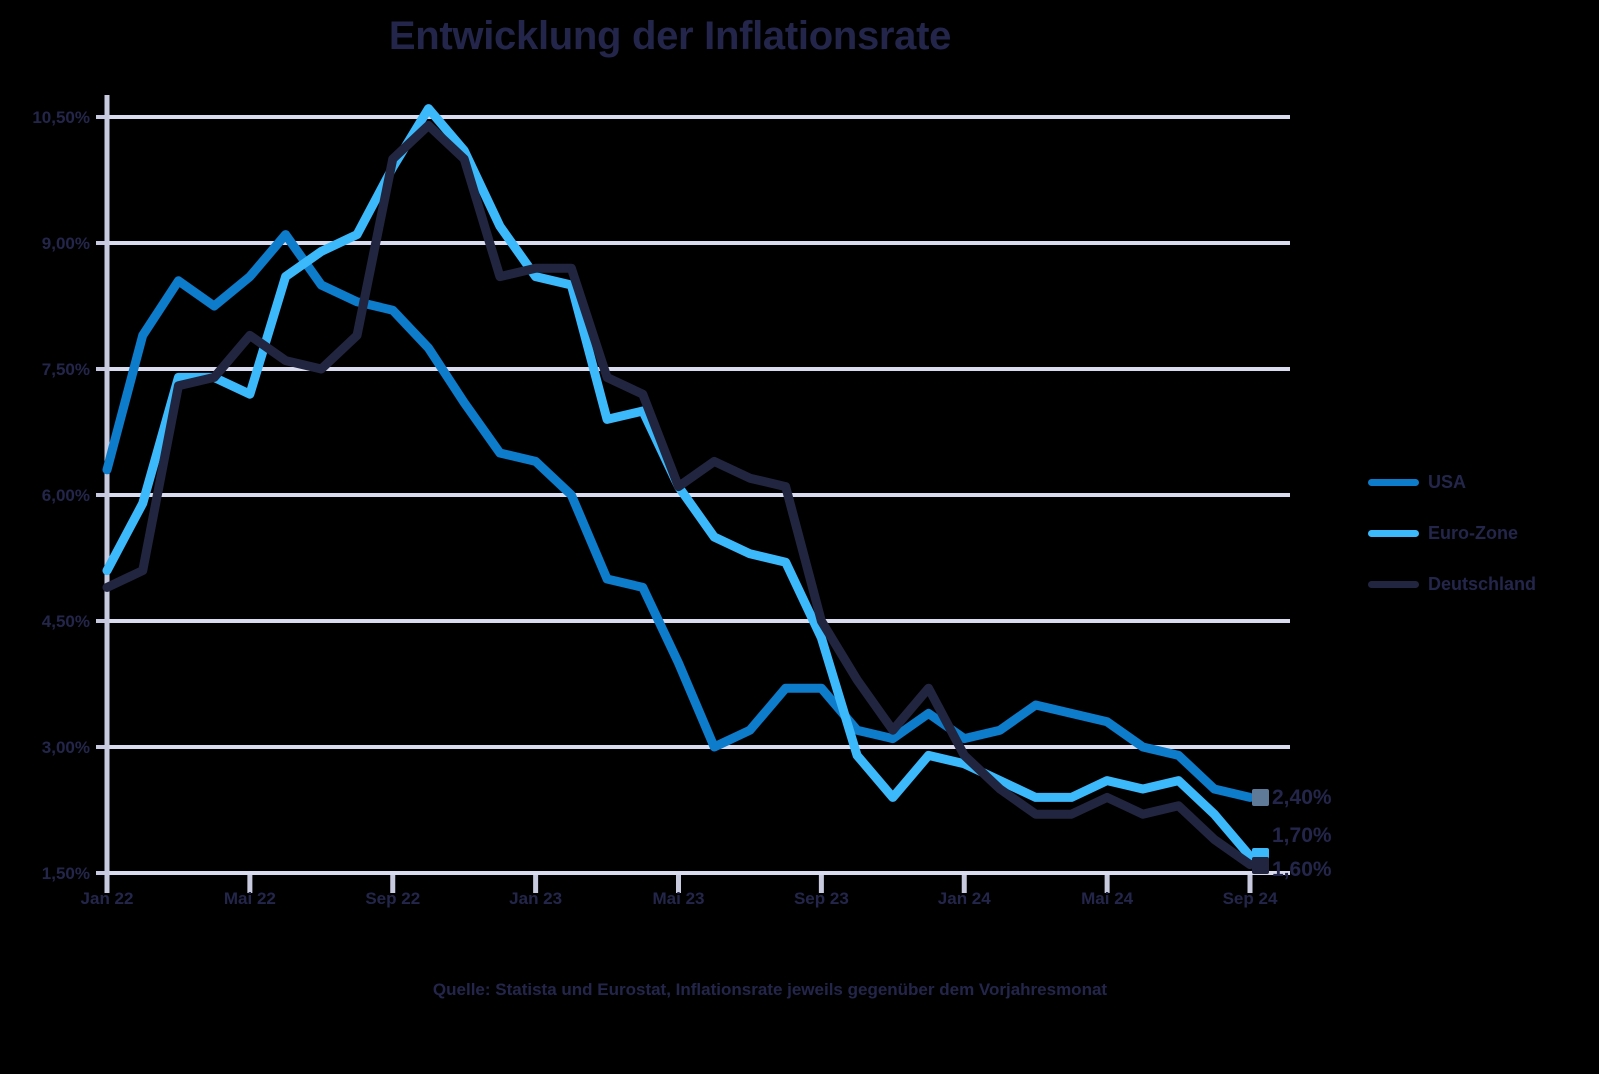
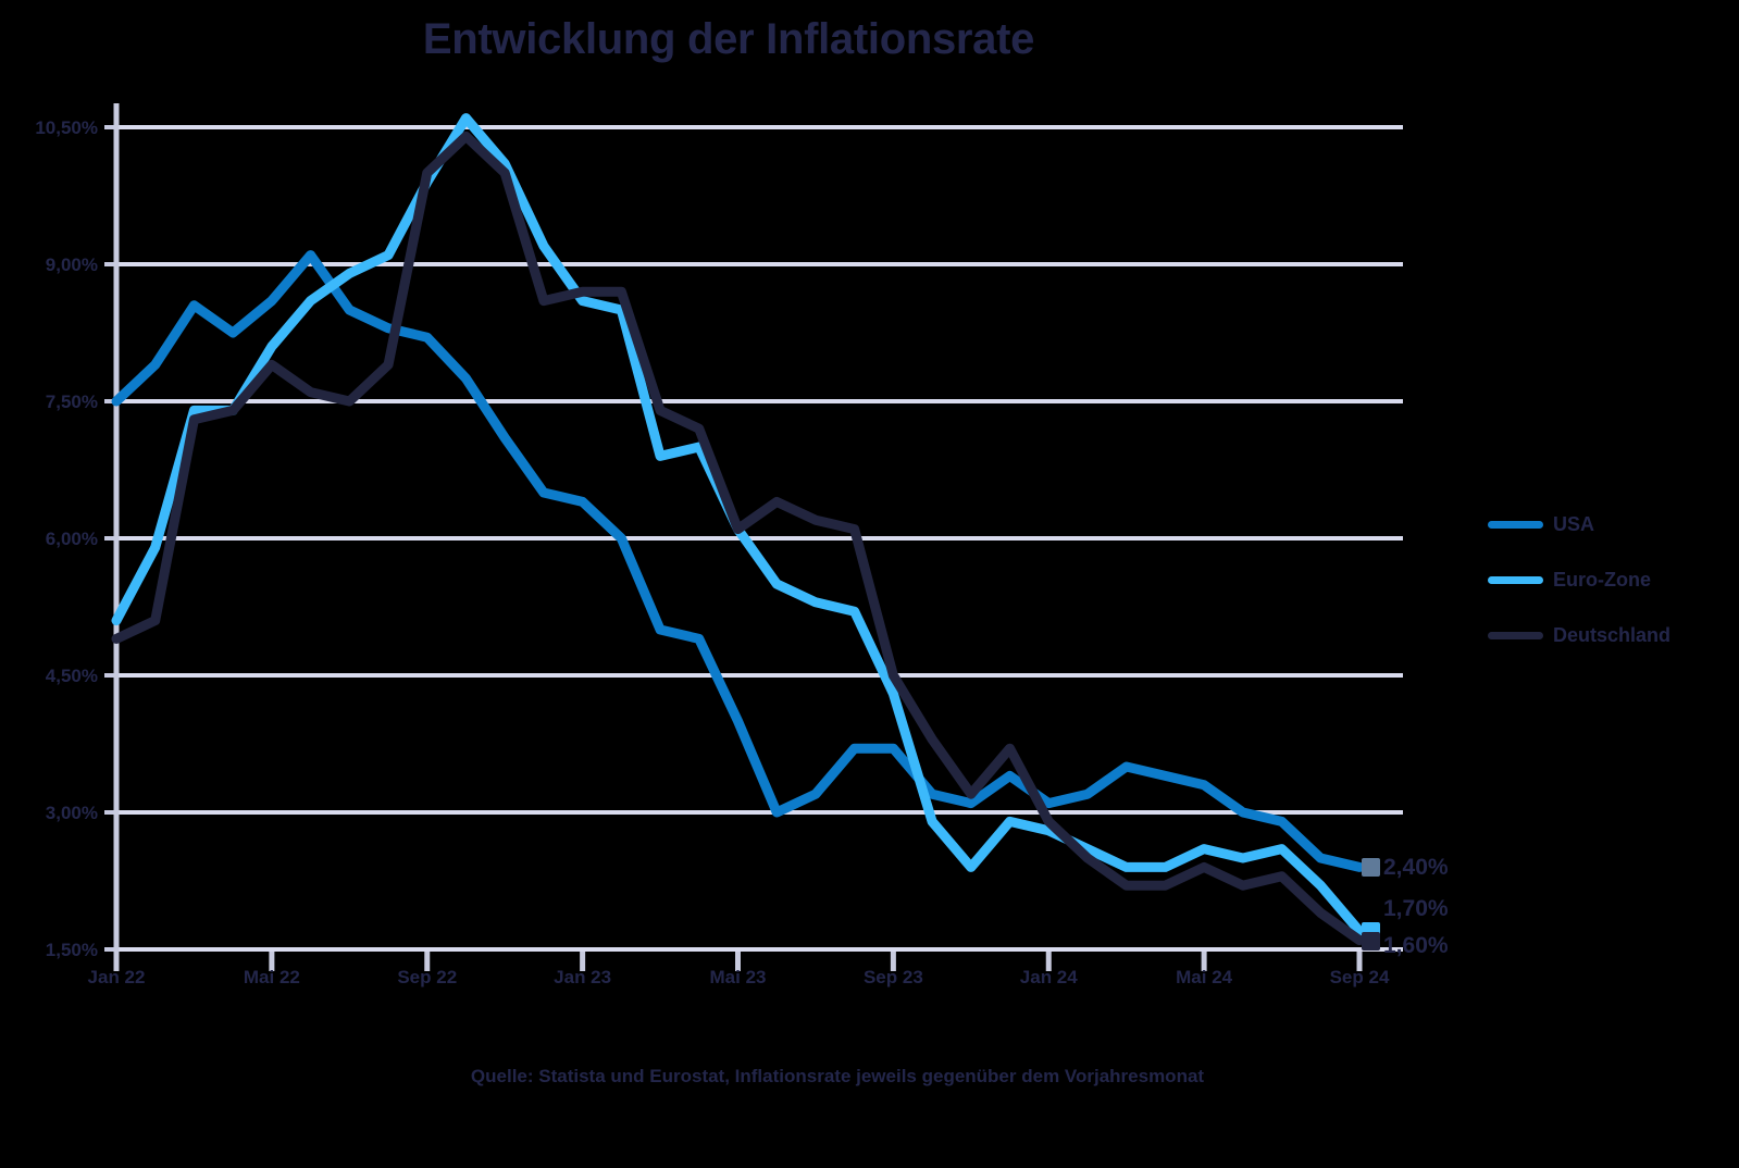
USA/Jan 22: 6,3% -> 7,5%
Euro-Zone/Mai 22: 7,2% -> 8,1%
